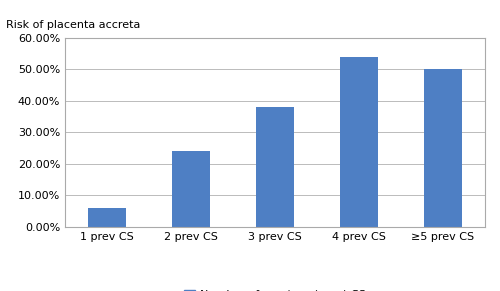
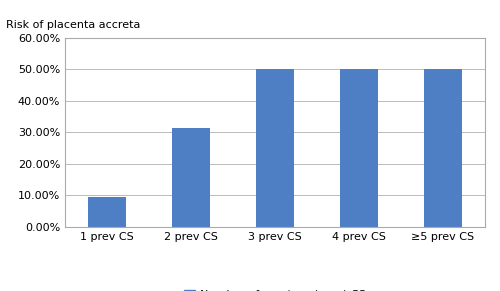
1 prev CS: 6.0% -> 9.5%
2 prev CS: 24.0% -> 31.5%
3 prev CS: 38.0% -> 50.0%
4 prev CS: 54.0% -> 50.0%
